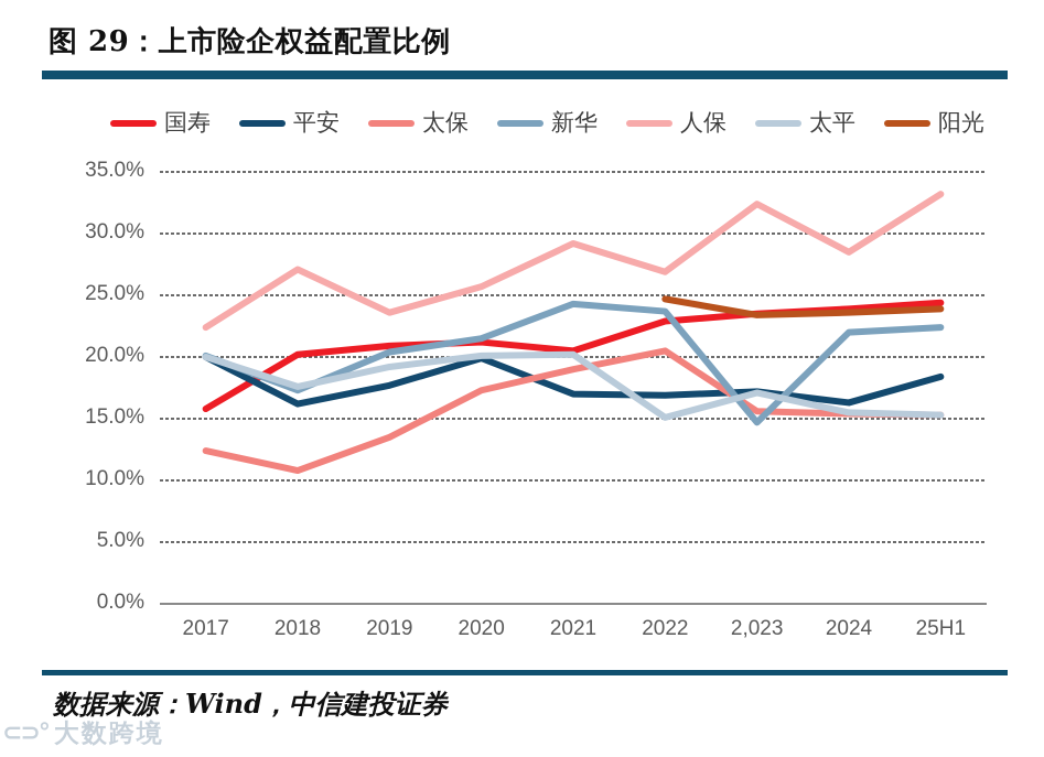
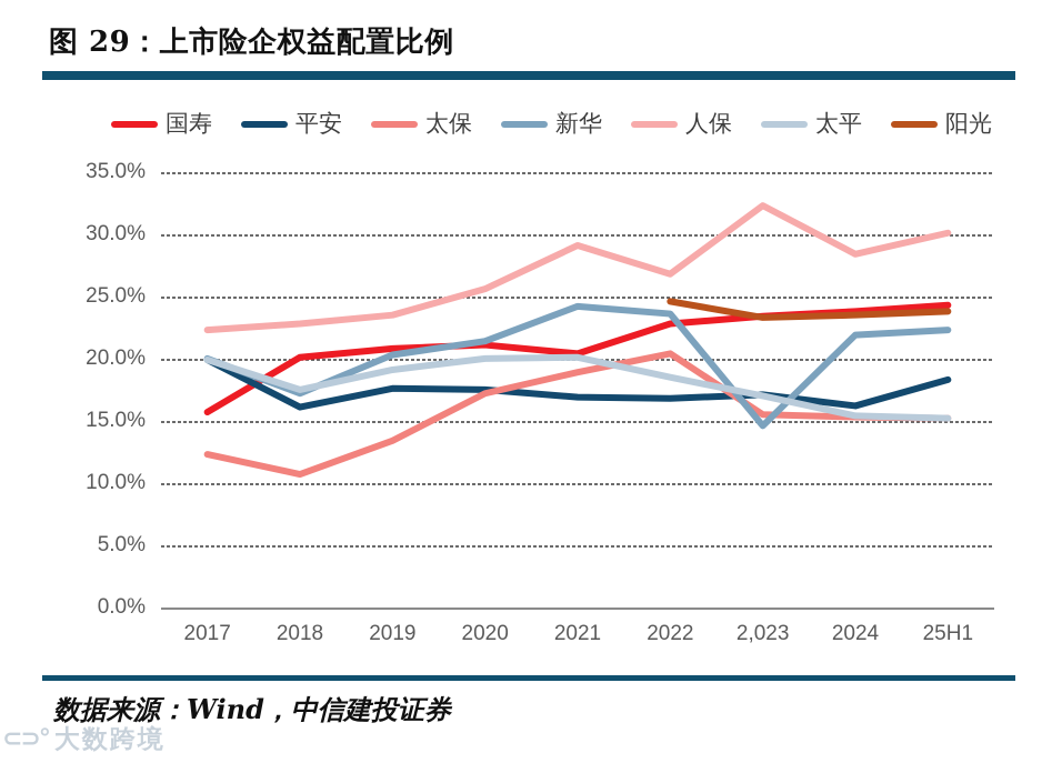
人保/2018: 27.1% -> 22.9%
平安/2020: 19.9% -> 17.6%
太平/2022: 15.1% -> 18.6%
人保/25H1: 33.2% -> 30.2%
